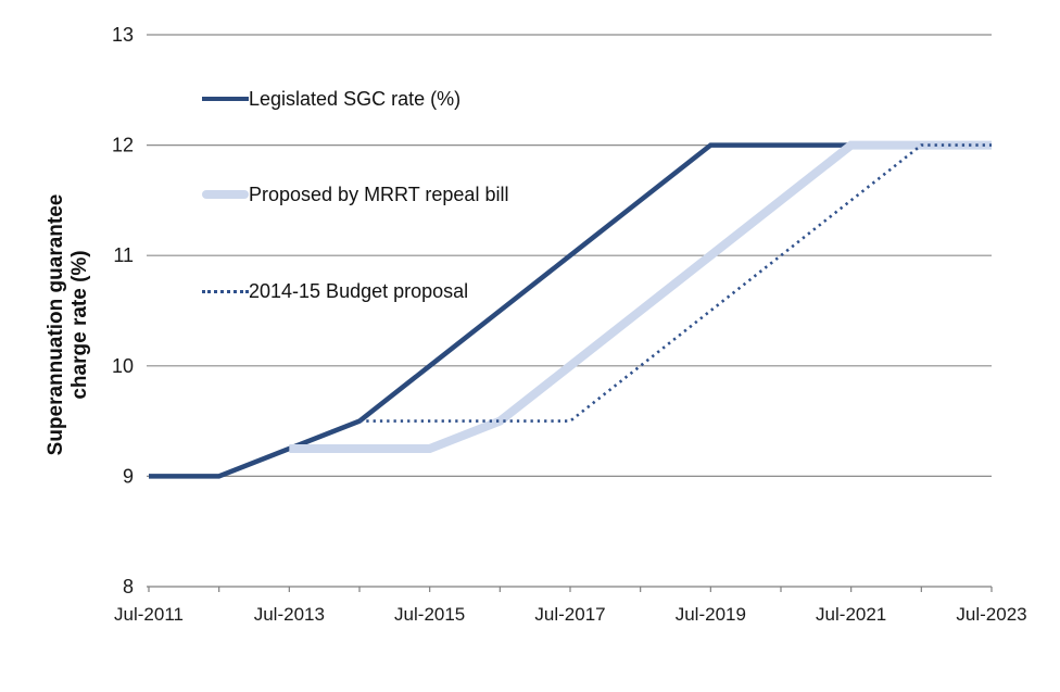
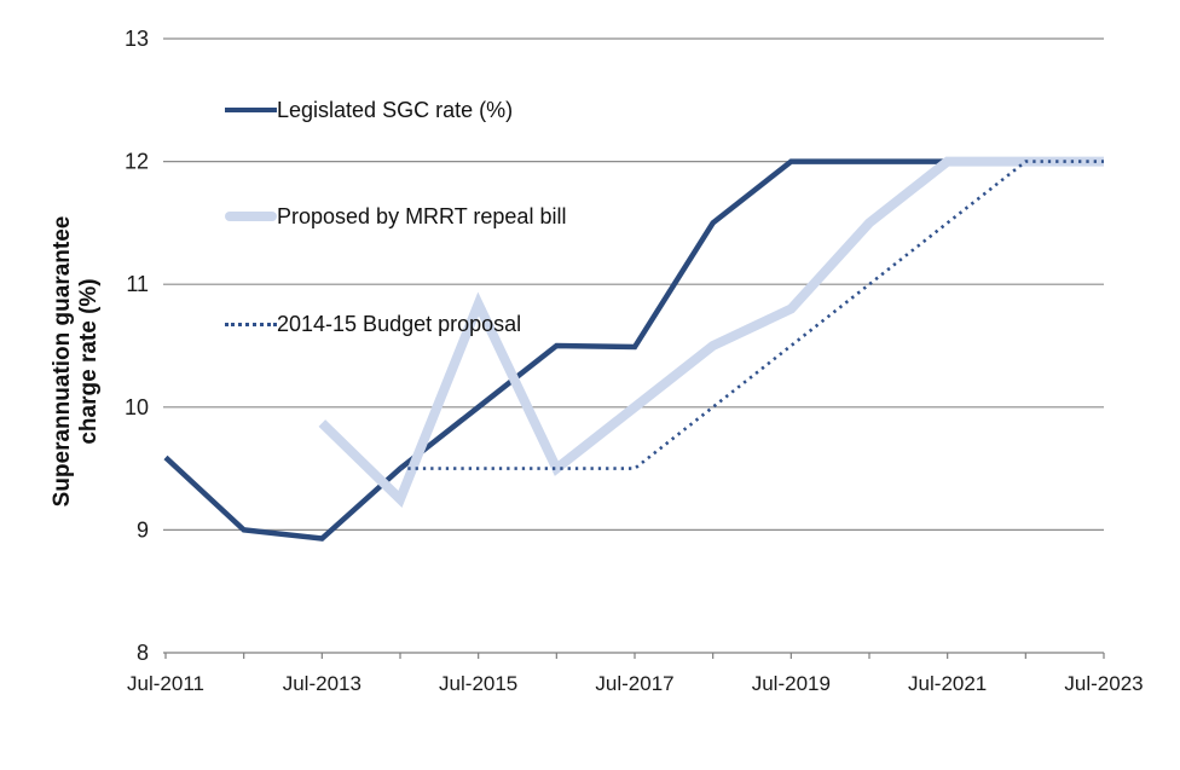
Legislated SGC rate (%)/Jul-2011: 9.00 -> 9.59
Legislated SGC rate (%)/Jul-2013: 9.25 -> 8.93
Proposed by MRRT repeal bill/Jul-2013: 9.25 -> 9.87
Proposed by MRRT repeal bill/Jul-2015: 9.25 -> 10.84
Legislated SGC rate (%)/Jul-2017: 11.00 -> 10.49
Proposed by MRRT repeal bill/Jul-2019: 11.00 -> 10.80
